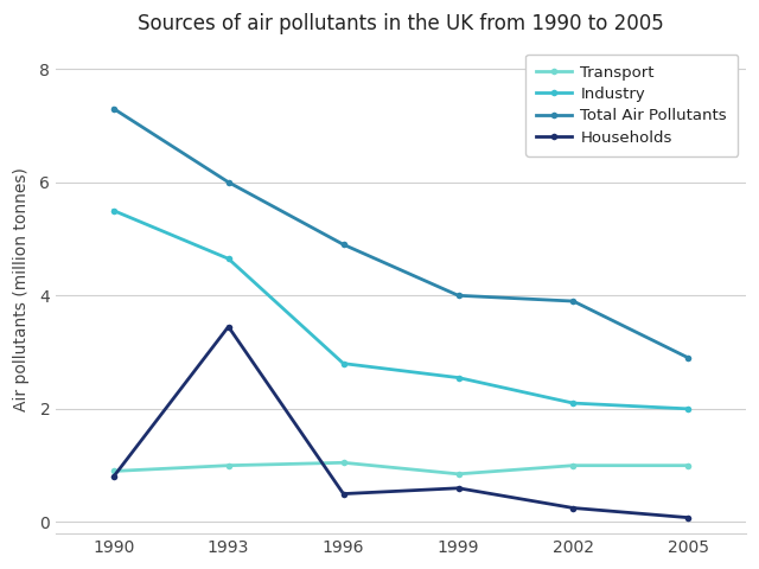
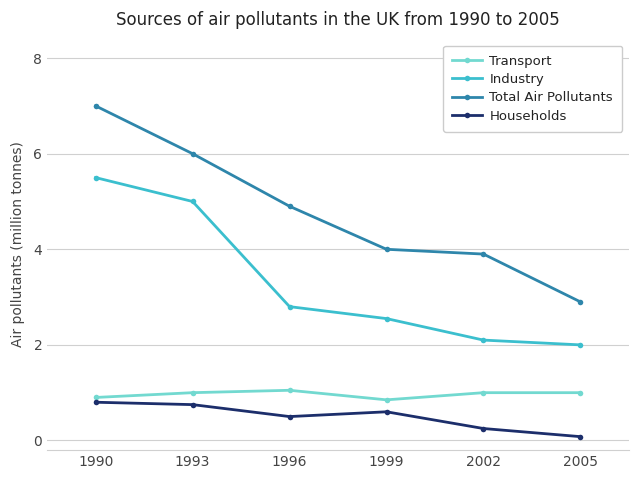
Total Air Pollutants/1990: 7.3 -> 7.0
Industry/1993: 4.65 -> 5.00
Households/1993: 3.45 -> 0.75
